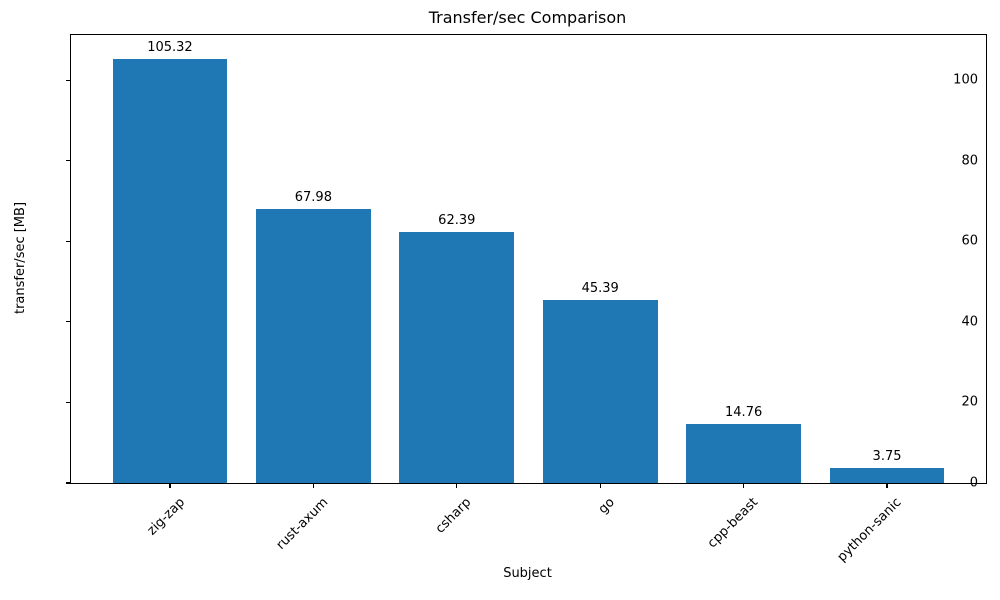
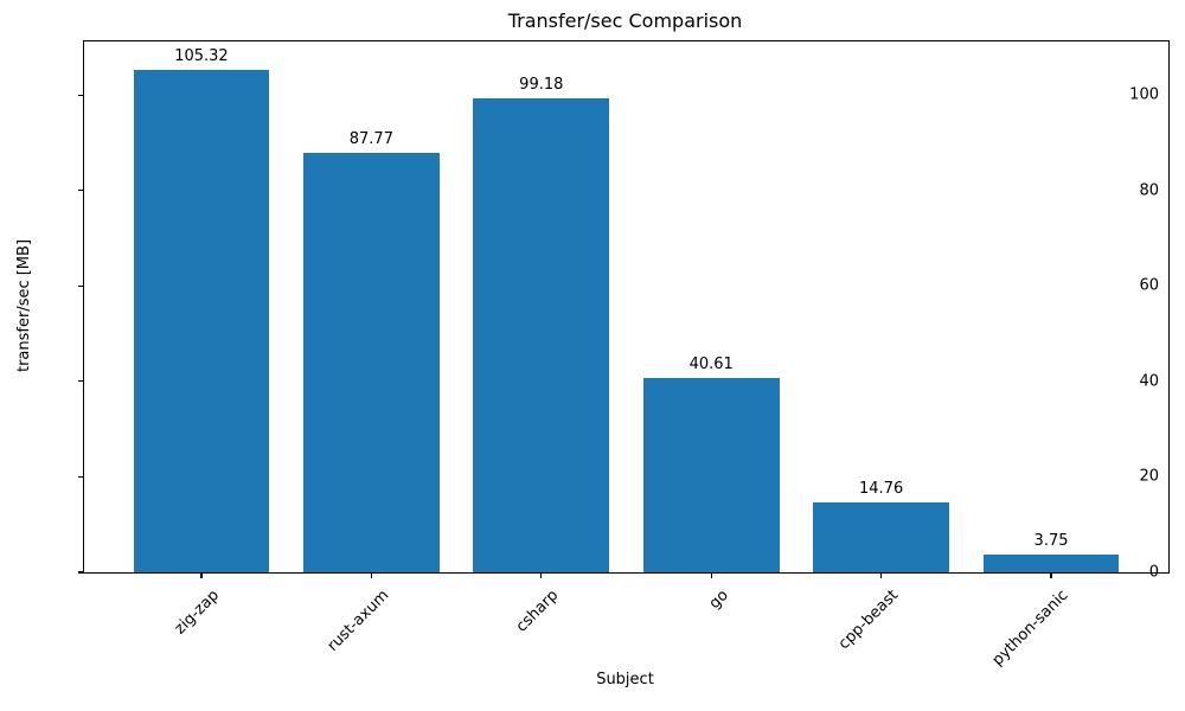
rust-axum: 67.98 -> 87.77
csharp: 62.39 -> 99.18
go: 45.39 -> 40.61
